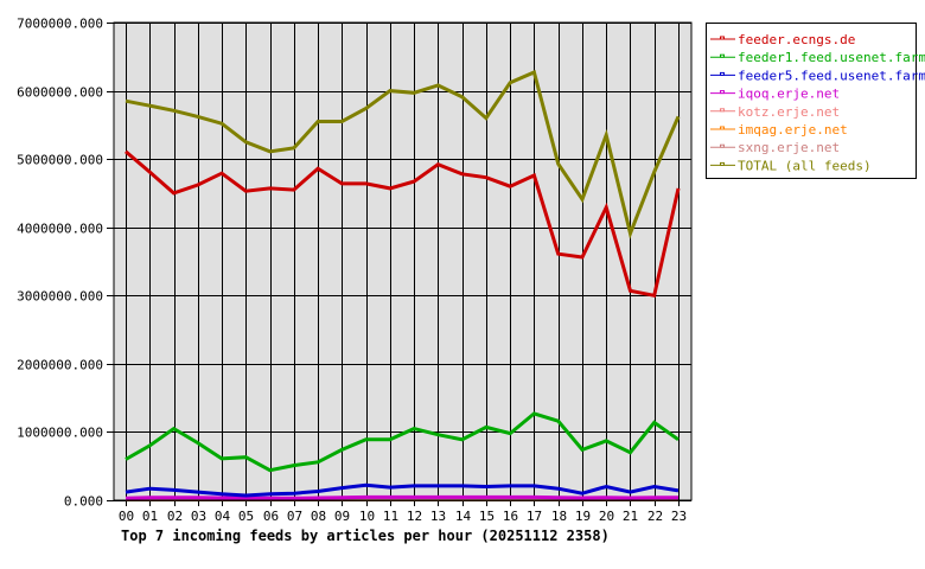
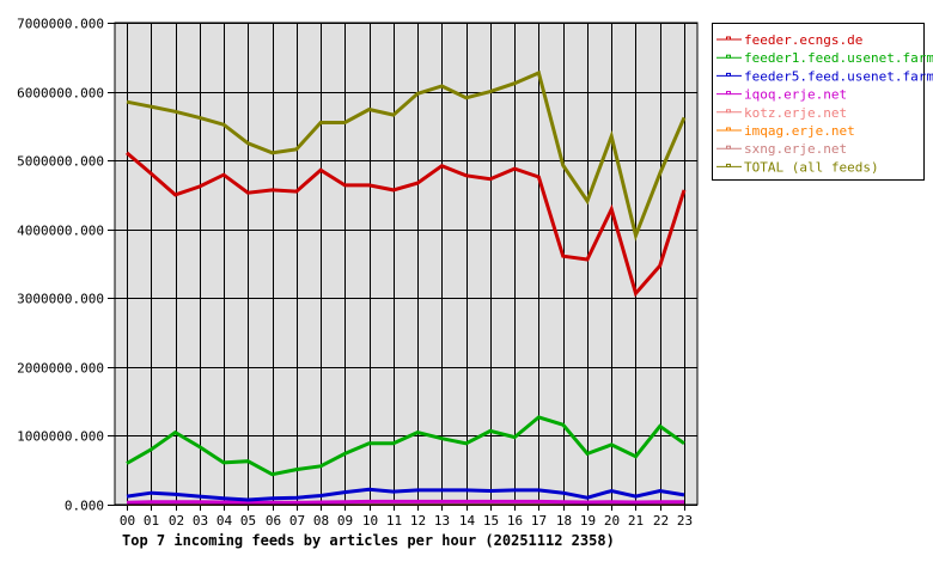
TOTAL (all feeds)/11: 6000000 -> 5700000
TOTAL (all feeds)/15: 5600000 -> 6000000
feeder.ecngs.de/16: 4600000 -> 4900000
feeder.ecngs.de/22: 3000000 -> 3500000
